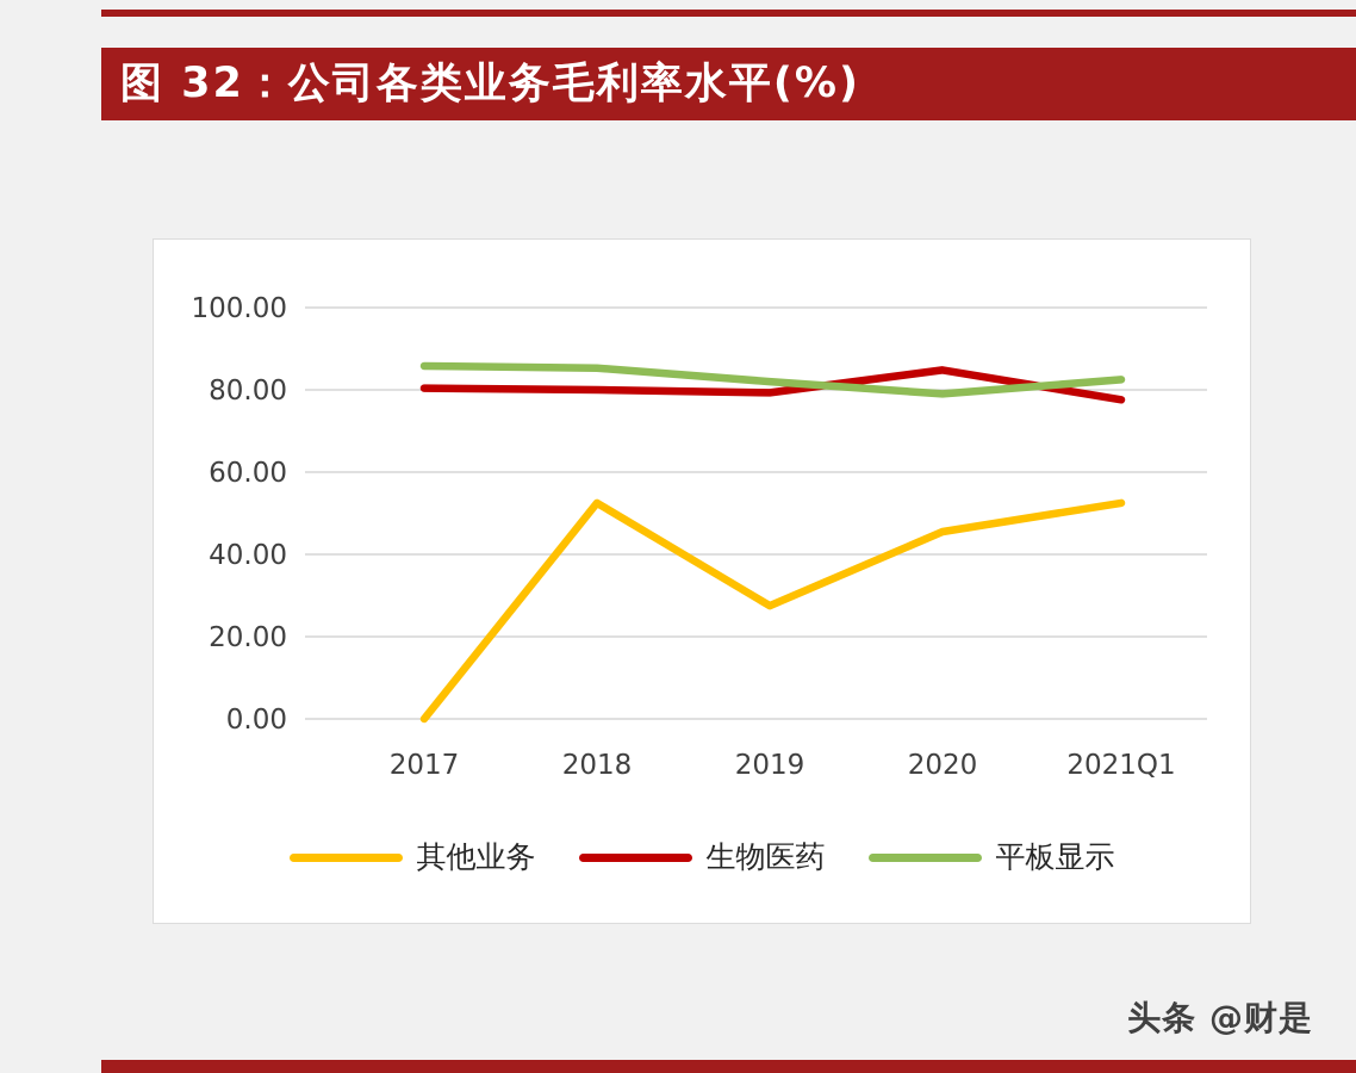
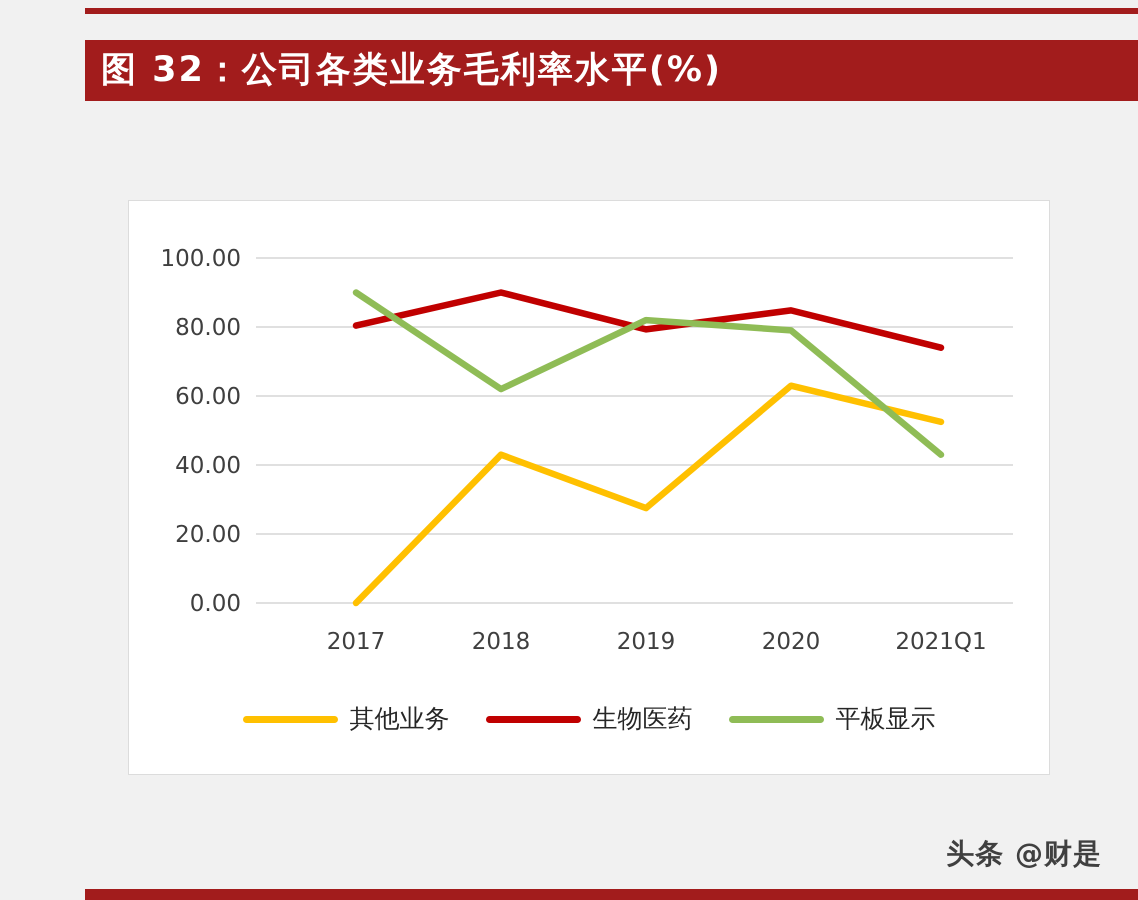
平板显示/2017: 86 -> 90
其他业务/2018: 52 -> 43
生物医药/2018: 80 -> 90
平板显示/2018: 85 -> 62
其他业务/2020: 46 -> 63
生物医药/2021Q1: 78 -> 74
平板显示/2021Q1: 82 -> 43
